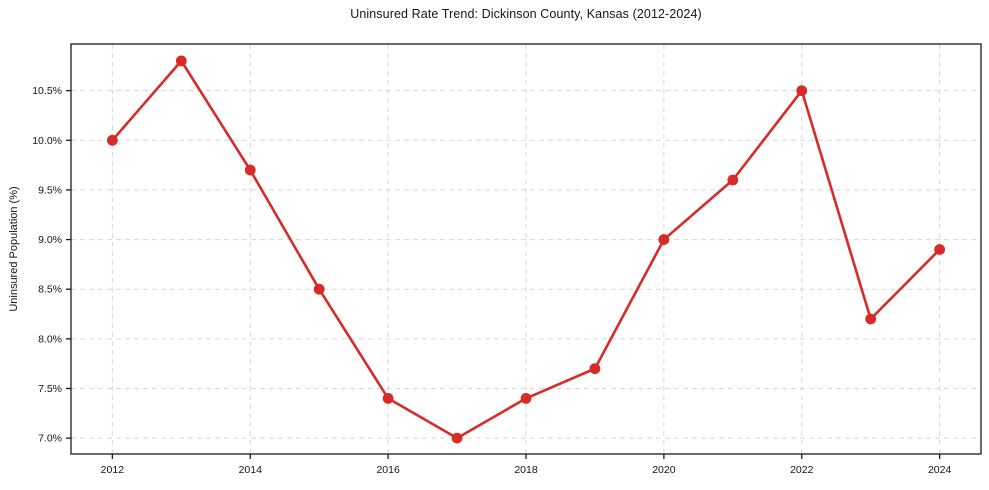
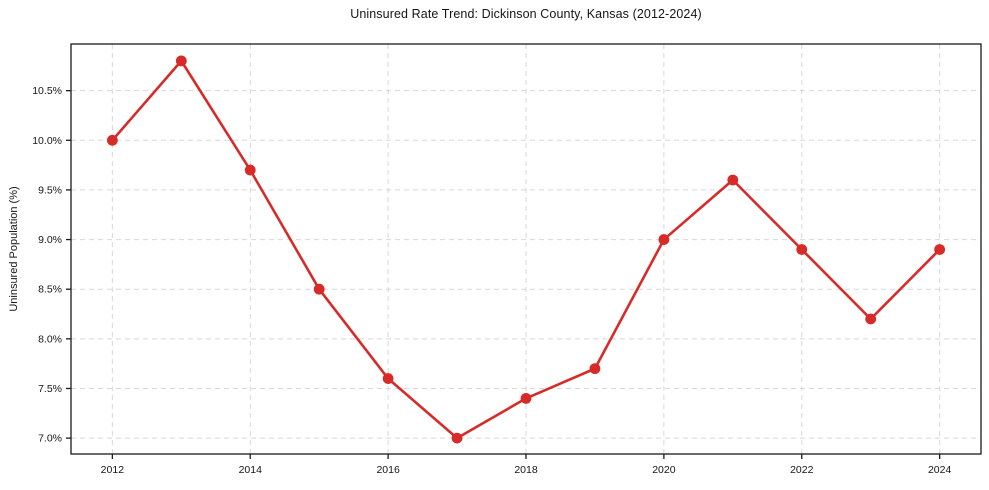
2016: 7.4% -> 7.6%
2022: 10.5% -> 8.9%
